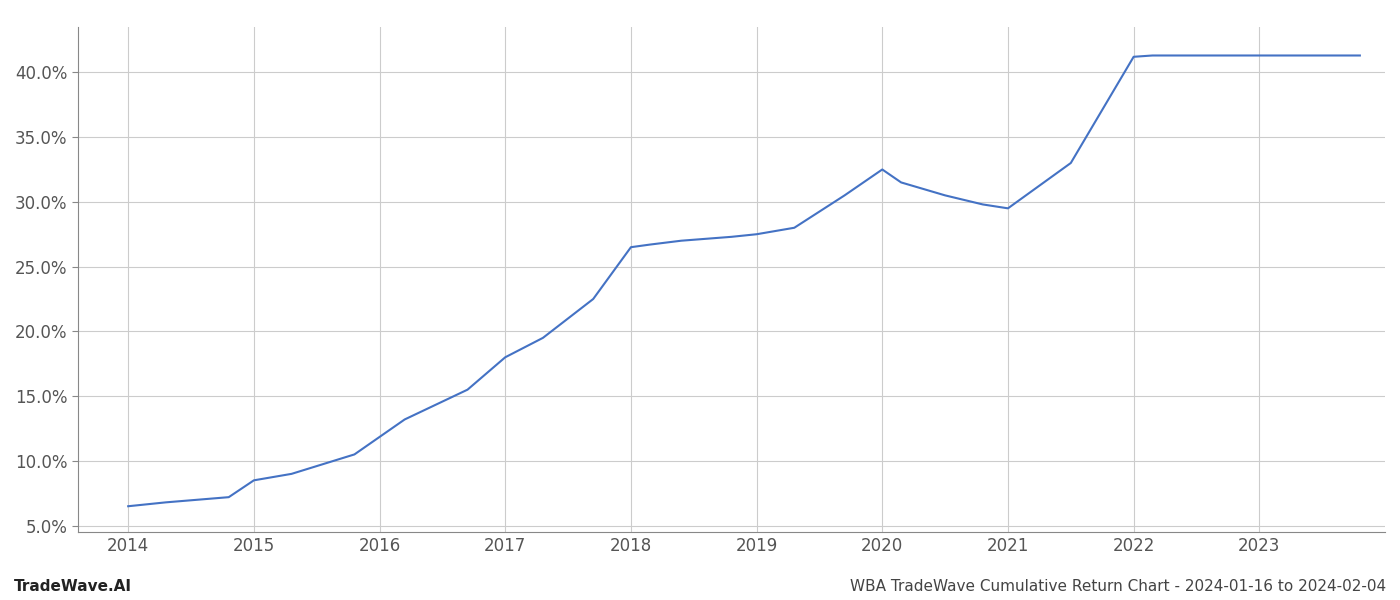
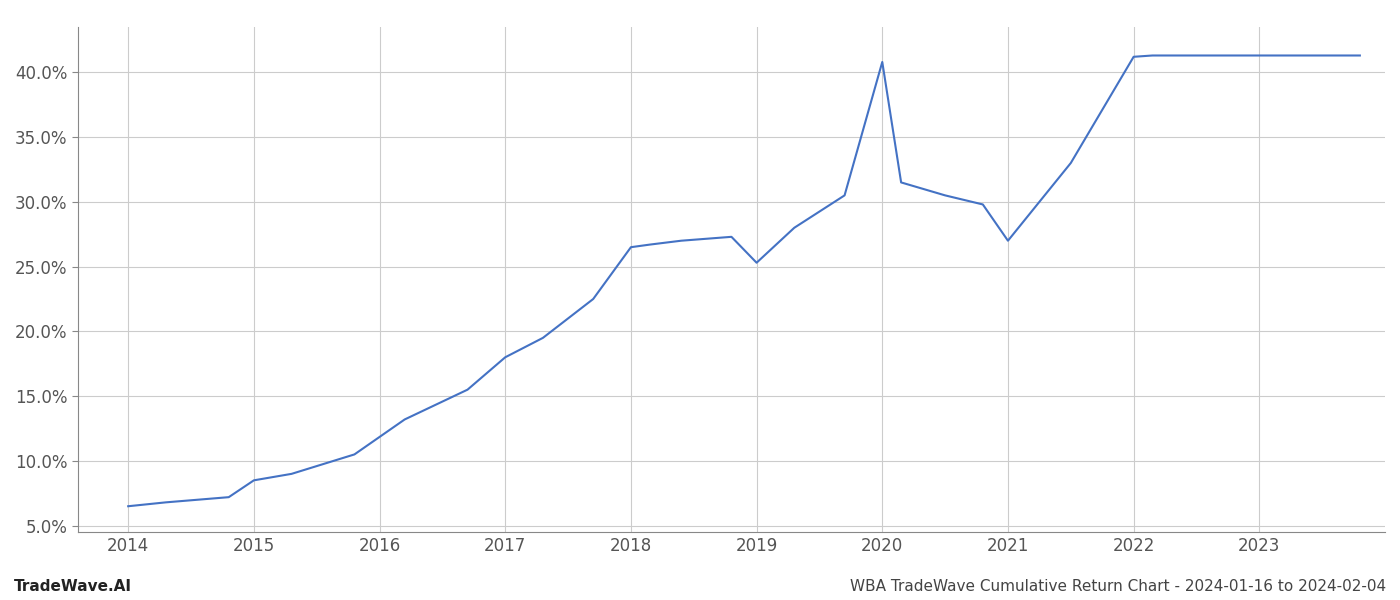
2019: 27.5% -> 25.3%
2020: 32.5% -> 40.8%
2021: 29.5% -> 27.0%
